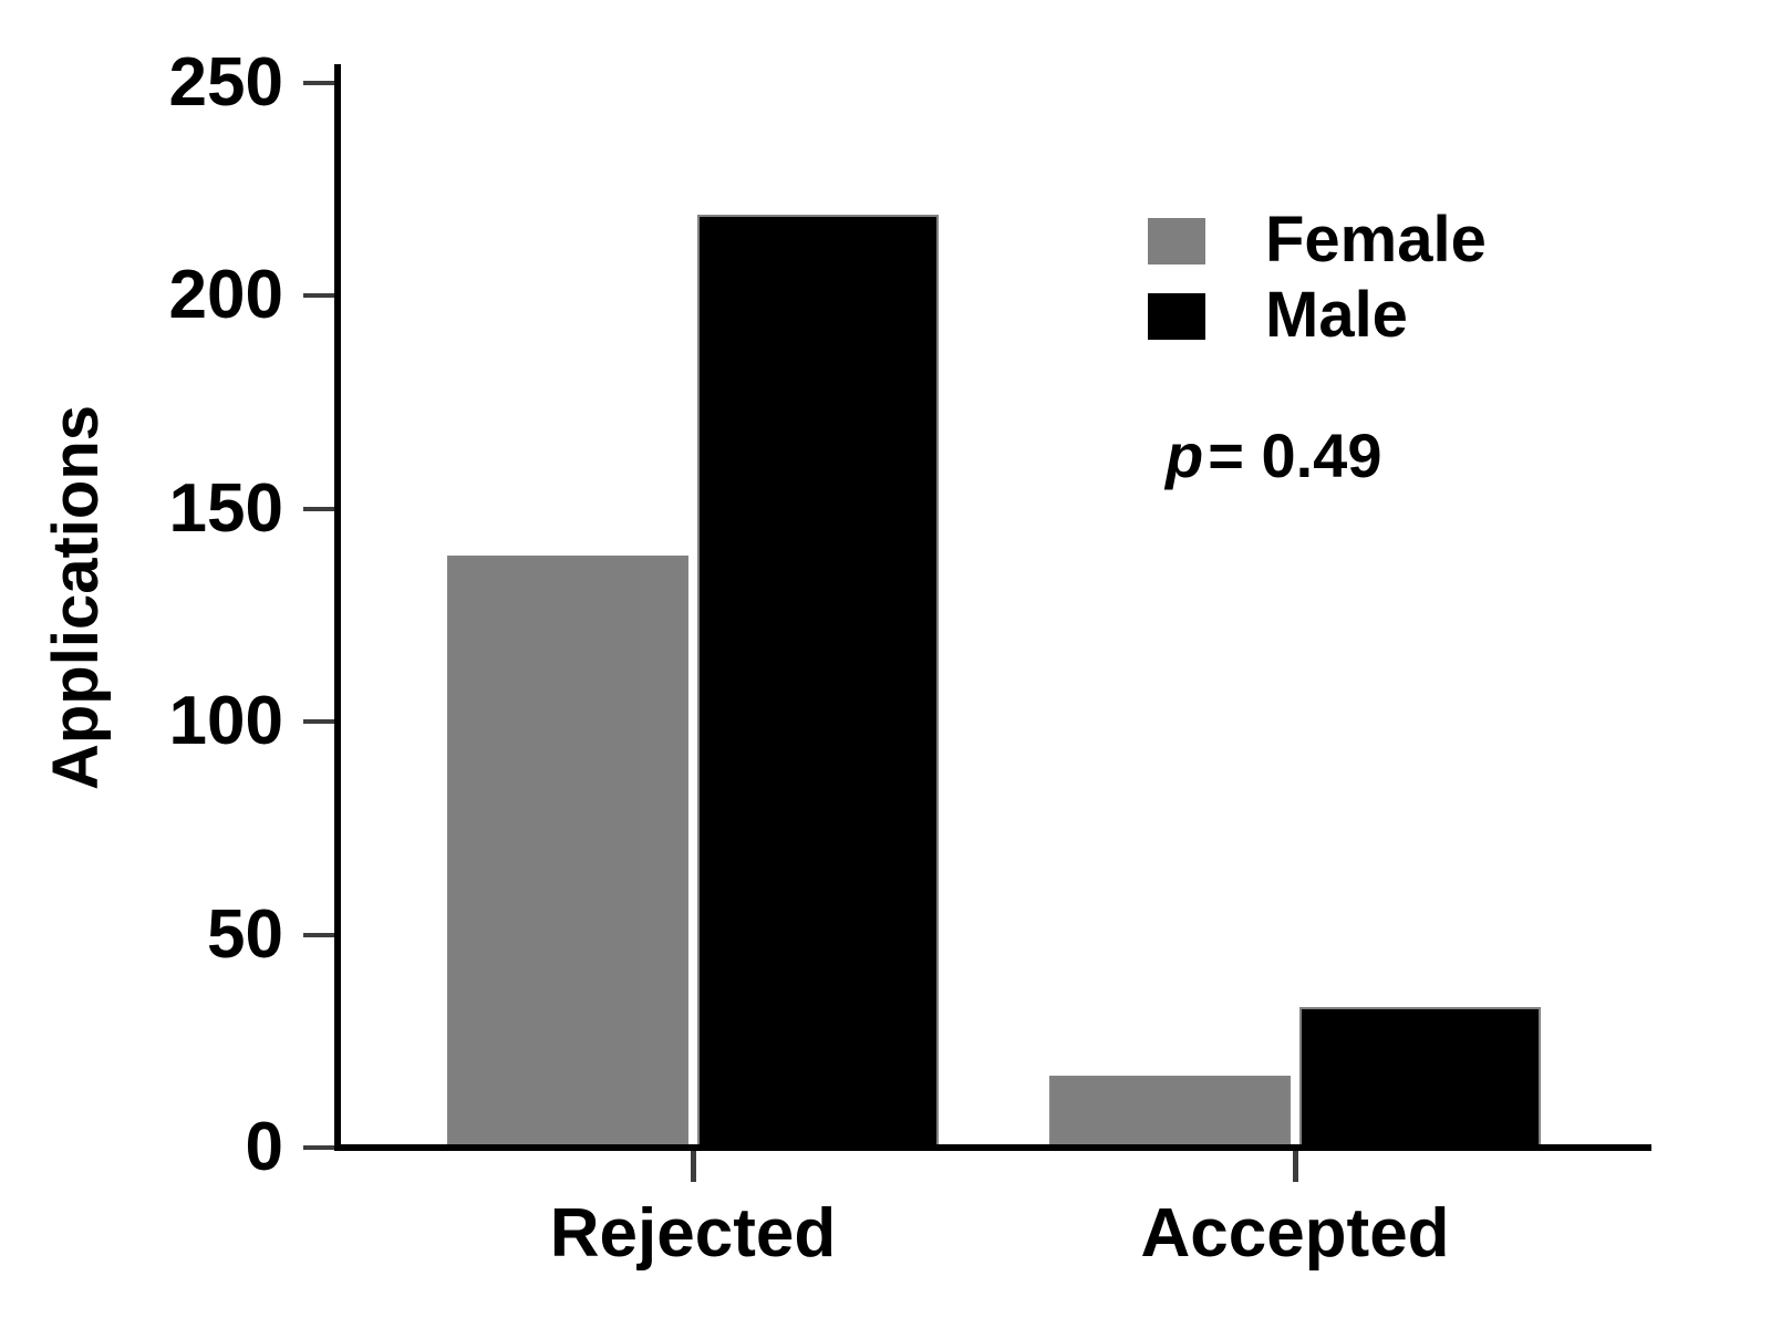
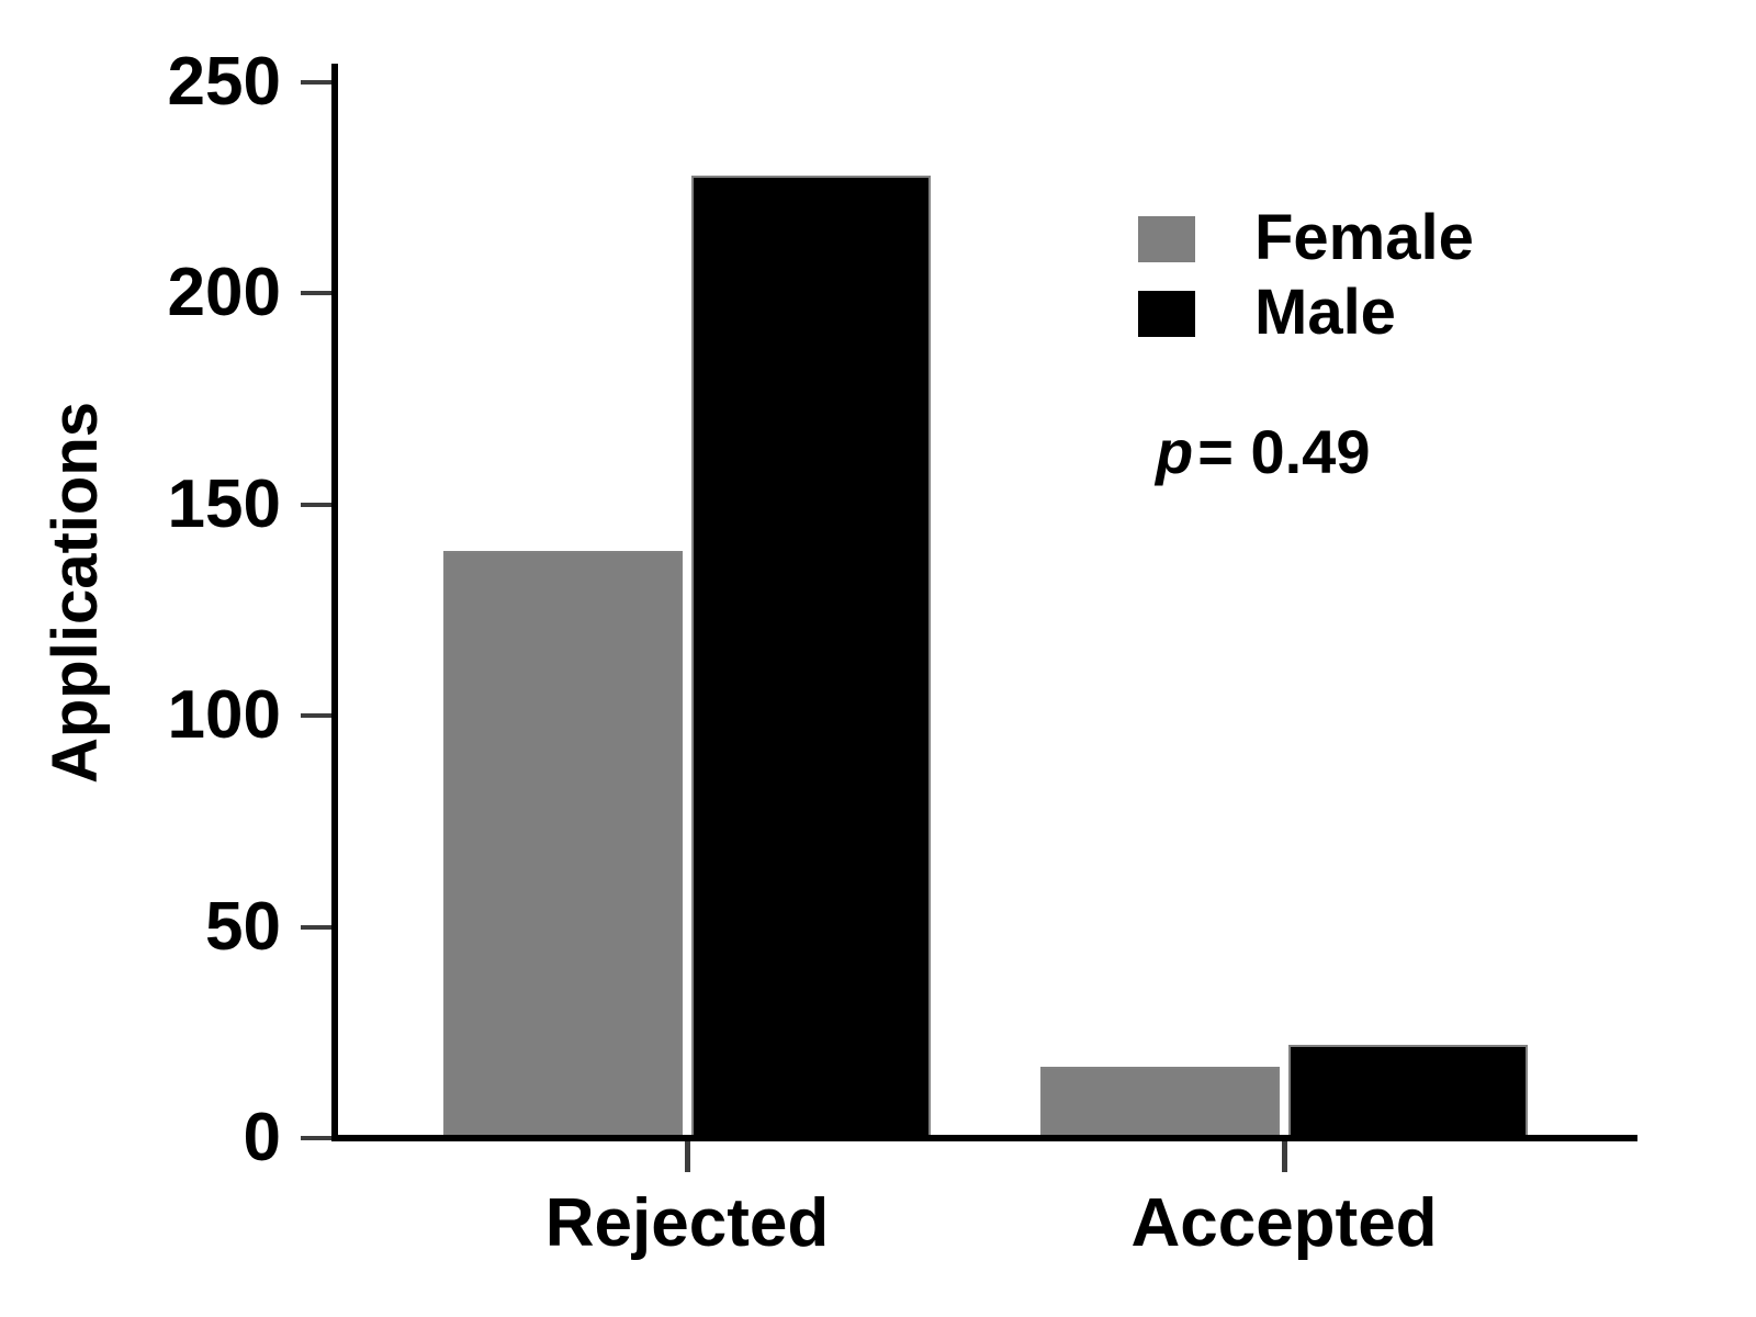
Male/Rejected: 219 -> 228
Male/Accepted: 33 -> 22
